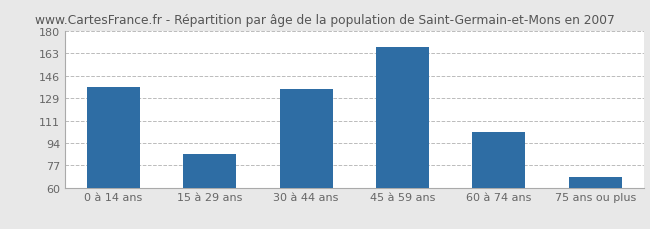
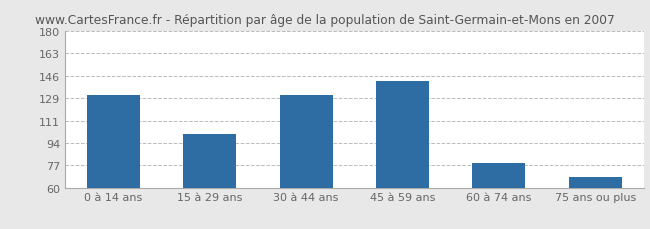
0 à 14 ans: 137 -> 131
15 à 29 ans: 86 -> 101
30 à 44 ans: 136 -> 131
45 à 59 ans: 168 -> 142
60 à 74 ans: 103 -> 79
